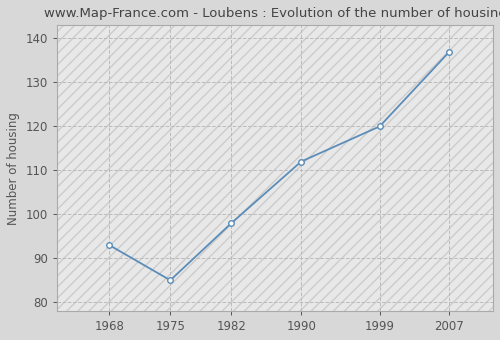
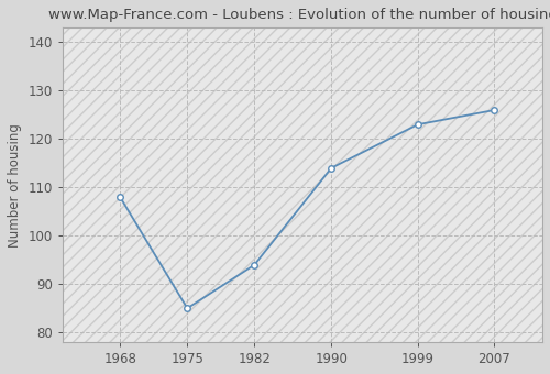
1968: 93 -> 108
1982: 98 -> 94
1990: 112 -> 114
1999: 120 -> 123
2007: 137 -> 126
